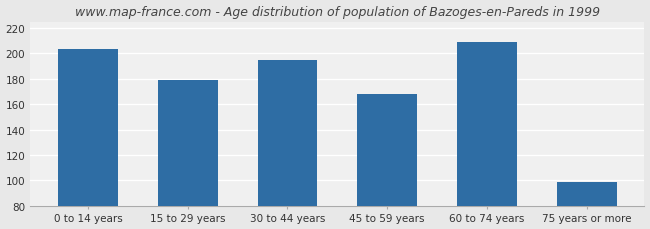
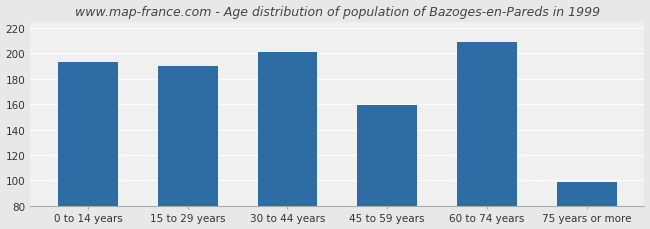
0 to 14 years: 203 -> 193
15 to 29 years: 179 -> 190
30 to 44 years: 195 -> 201
45 to 59 years: 168 -> 159
